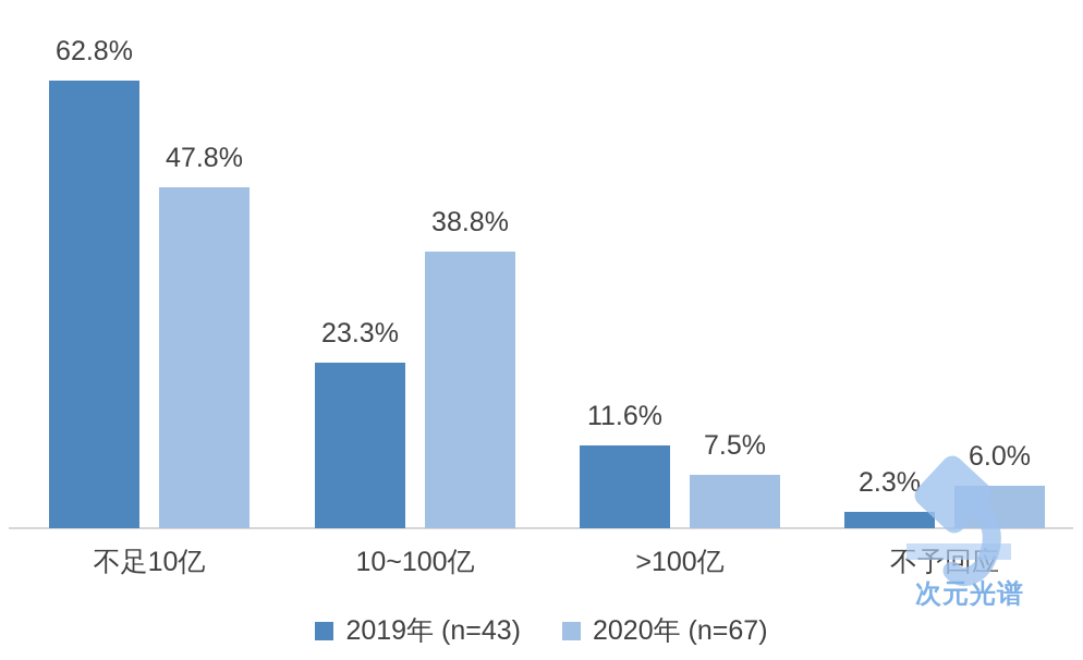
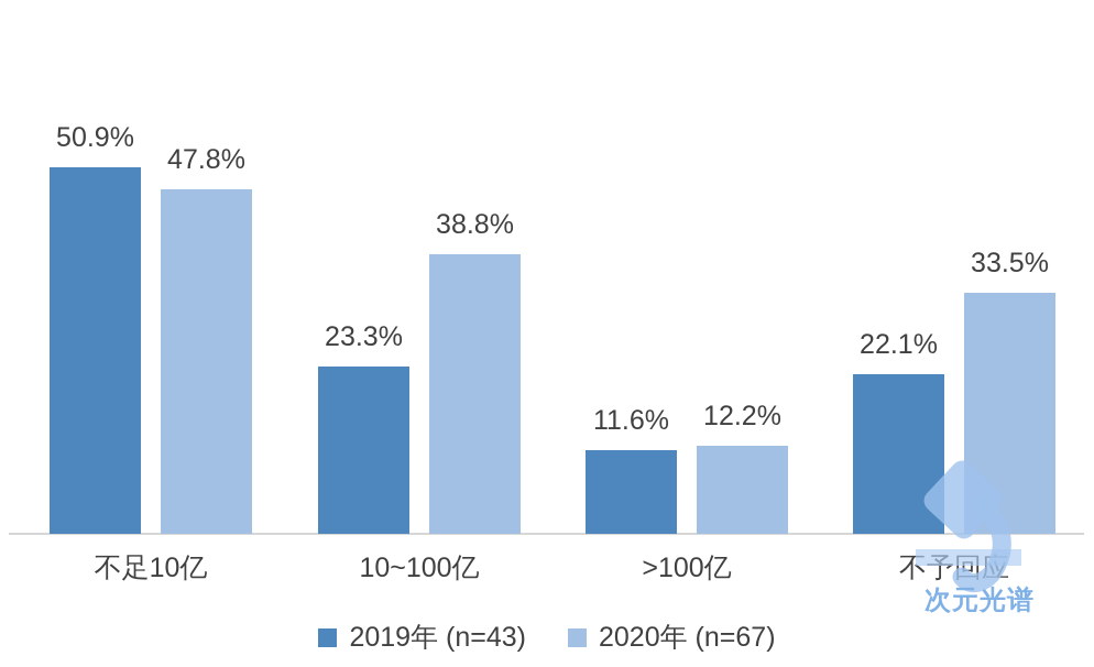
2019年 (n=43)/不足10亿: 62.8% -> 50.9%
2020年 (n=67)/>100亿: 7.5% -> 12.2%
2019年 (n=43)/不予回应: 2.3% -> 22.1%
2020年 (n=67)/不予回应: 6.0% -> 33.5%
